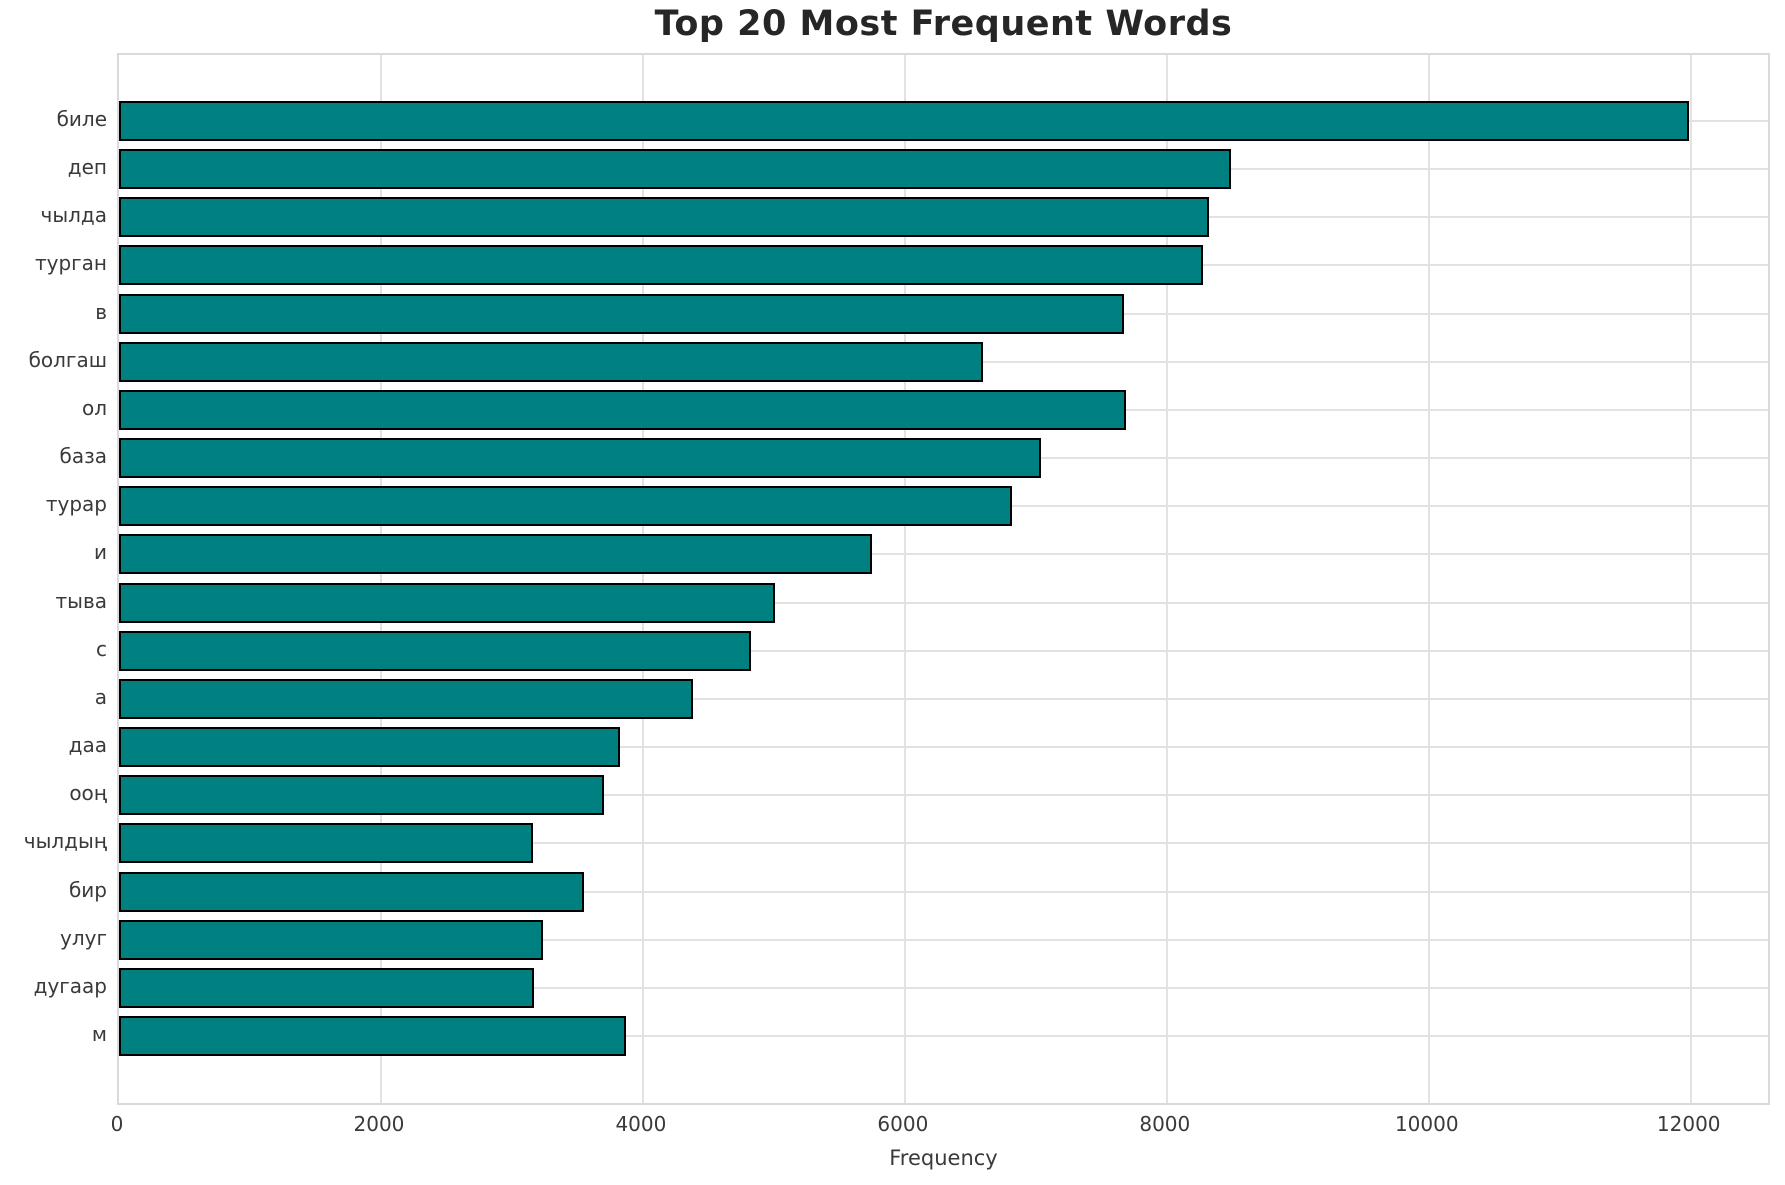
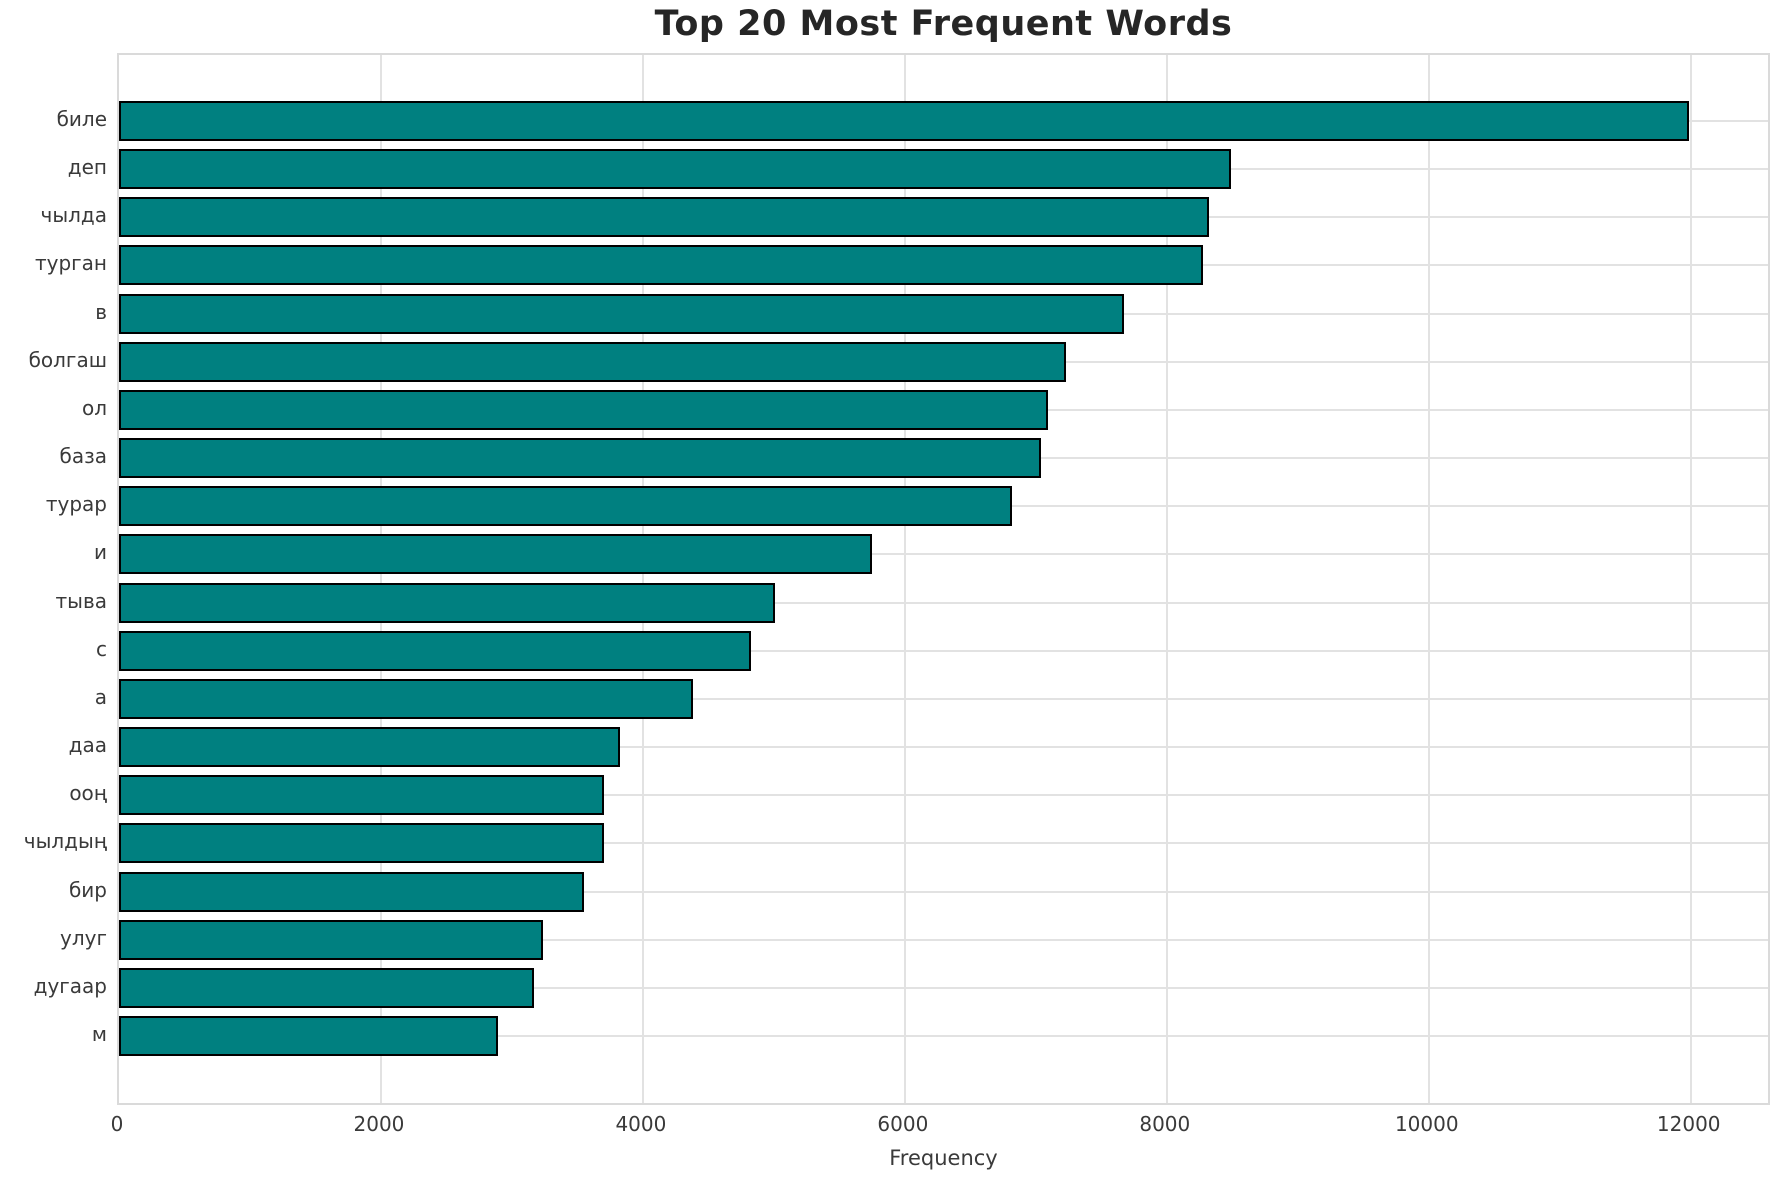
болгаш: 6600 -> 7230
ол: 7690 -> 7100
чылдың: 3160 -> 3700
м: 3870 -> 2890
